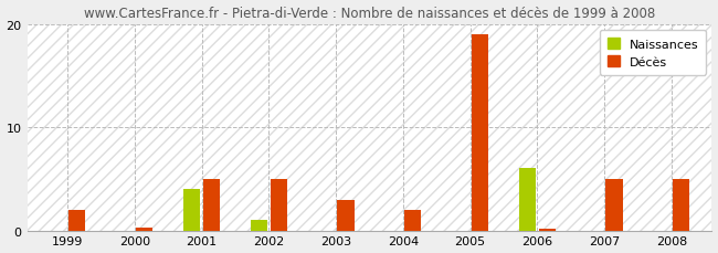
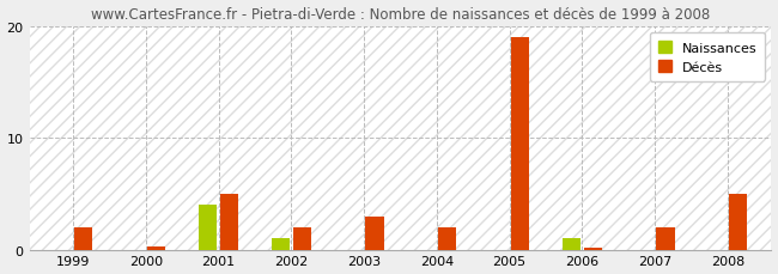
Décès/2002: 5.0 -> 2.0
Naissances/2006: 6 -> 1
Décès/2007: 5.0 -> 2.0
